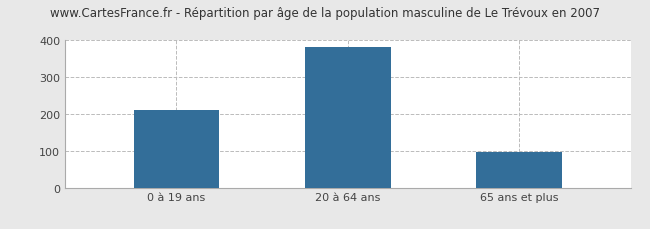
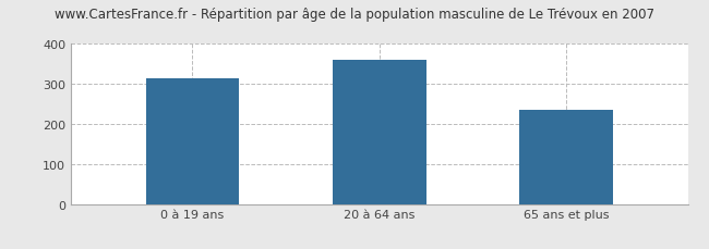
0 à 19 ans: 210 -> 315
20 à 64 ans: 383 -> 360
65 ans et plus: 97 -> 235
